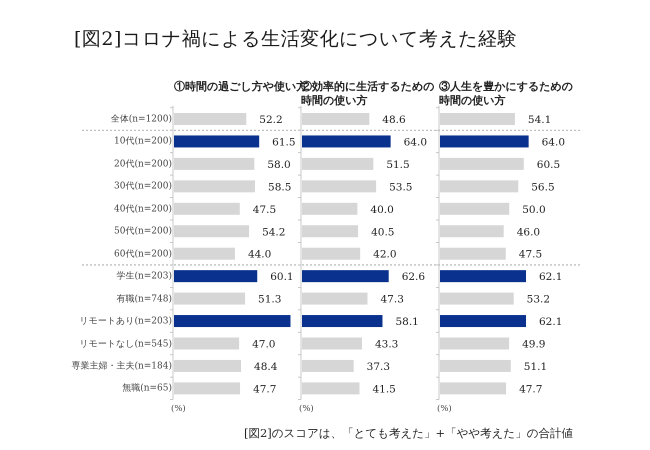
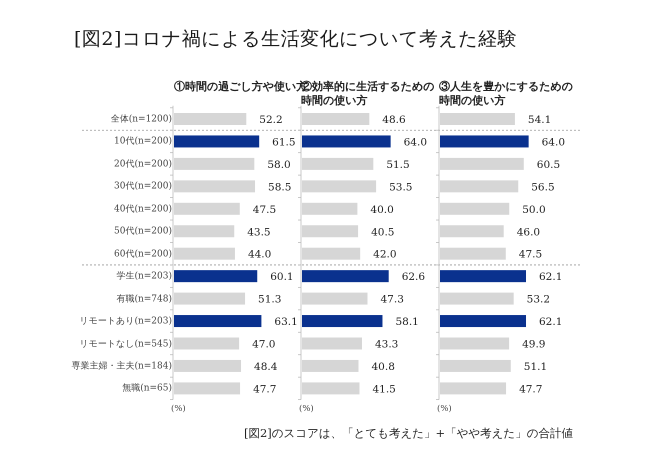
①時間の過ごし方や使い方/50代(n=200): 54.2 -> 43.5
①時間の過ごし方や使い方/リモートあり(n=203): 84.1 -> 63.1
②効率的に生活するための時間の使い方/専業主婦・主夫(n=184): 37.3 -> 40.8
